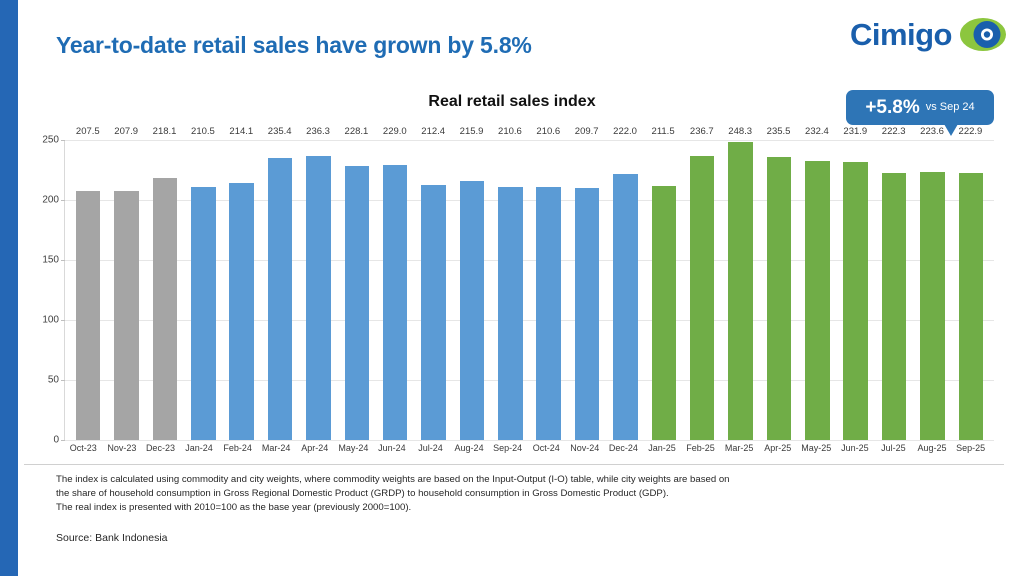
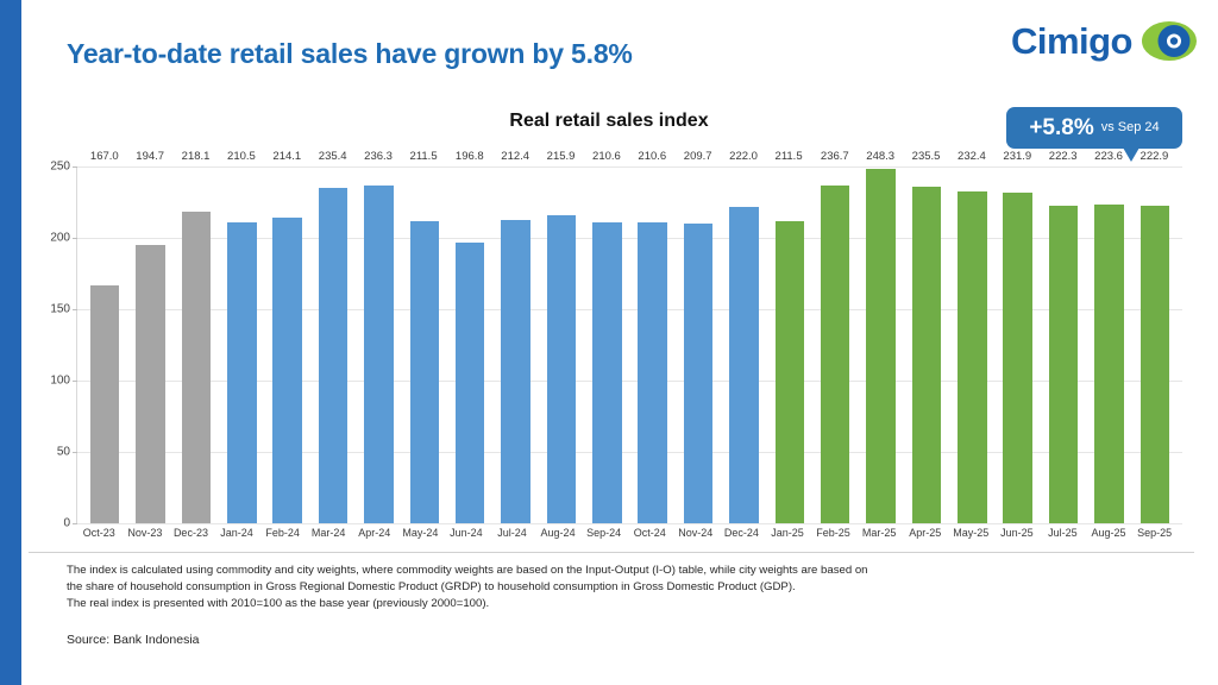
Oct-23: 207.5 -> 167.0
Nov-23: 207.9 -> 194.7
May-24: 228.1 -> 211.5
Jun-24: 229.0 -> 196.8
